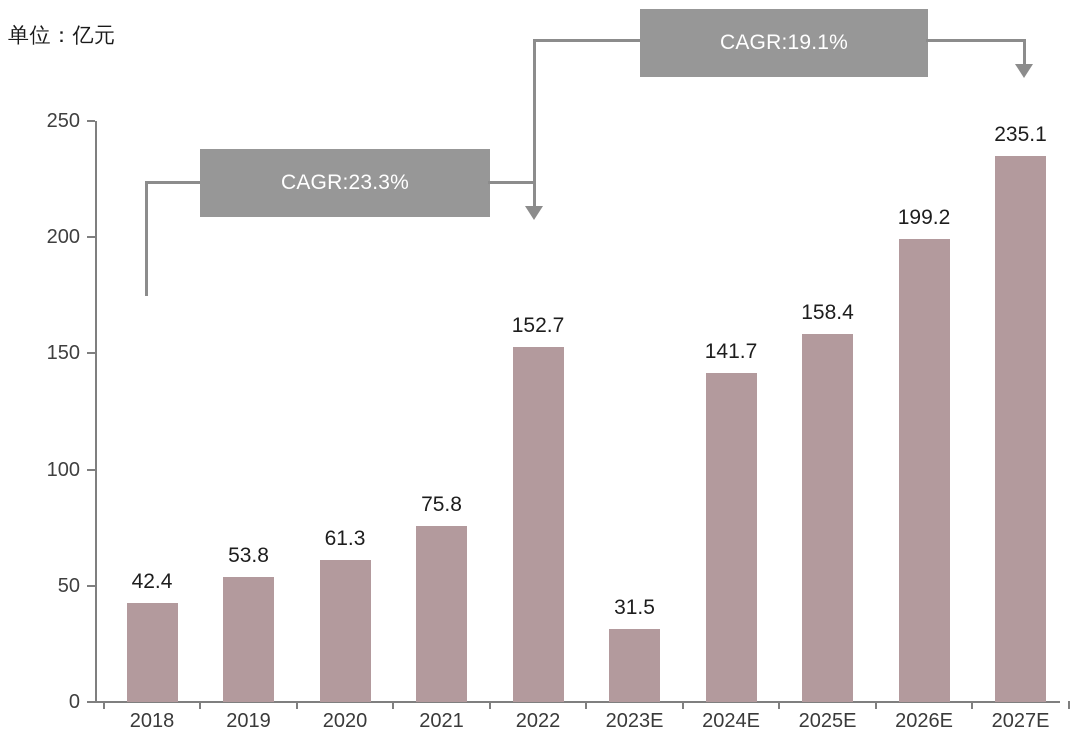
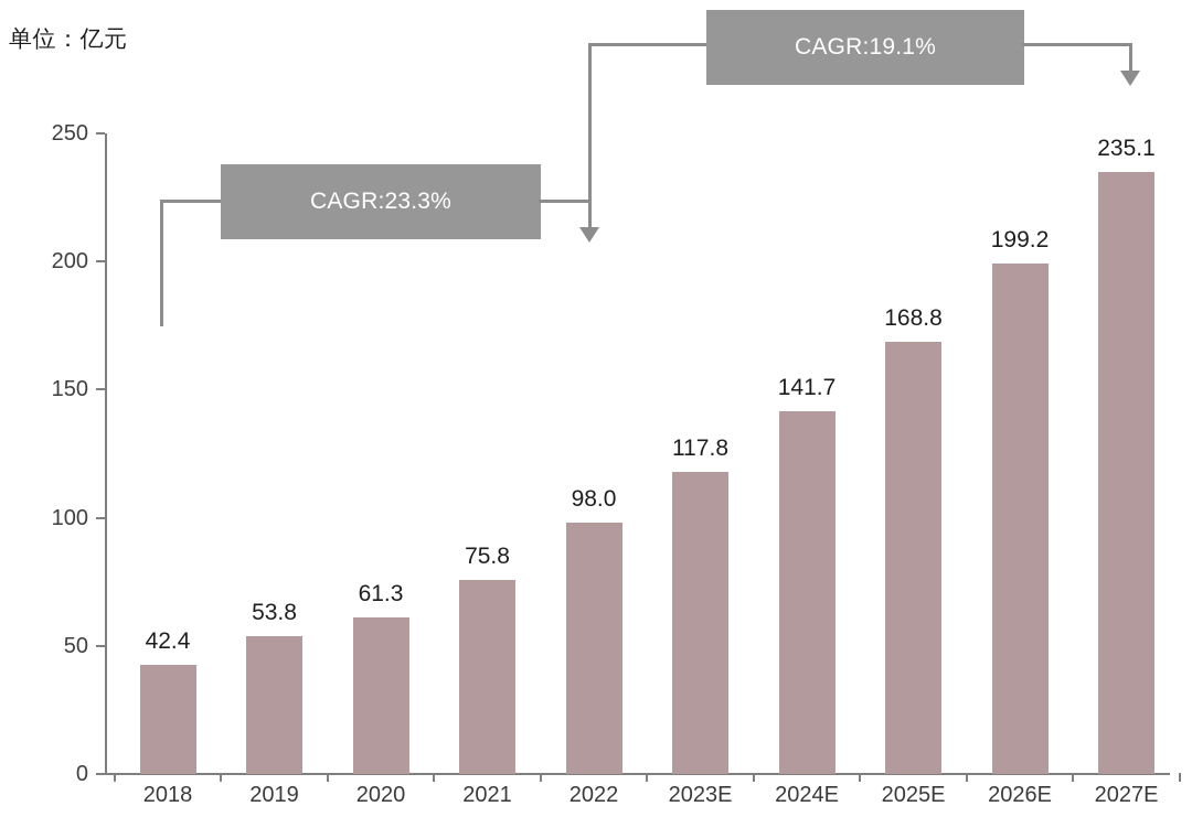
2022: 152.7 -> 98.0
2023E: 31.5 -> 117.8
2025E: 158.4 -> 168.8
